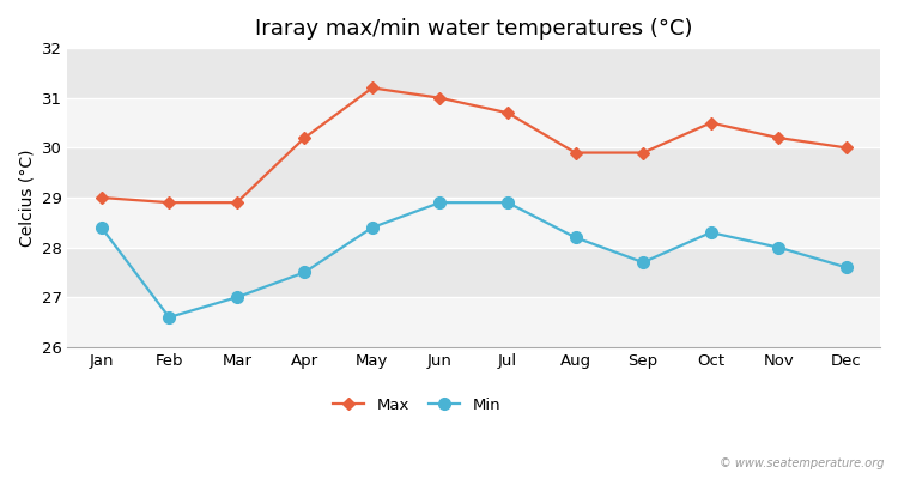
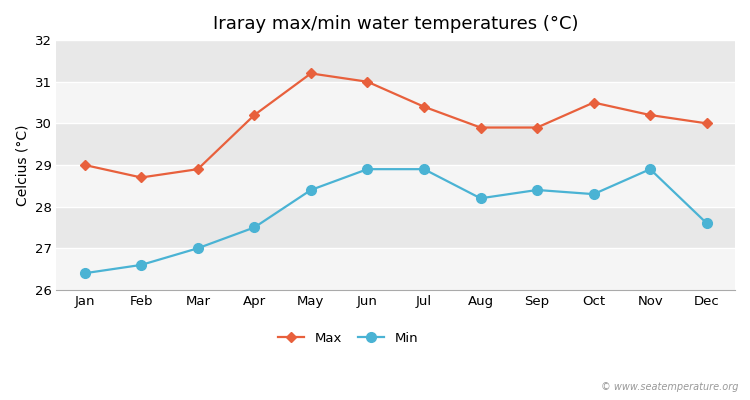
Min/Jan: 28.4 -> 26.4
Max/Feb: 28.9 -> 28.7
Max/Jul: 30.7 -> 30.4
Min/Sep: 27.7 -> 28.4
Min/Nov: 28.0 -> 28.9
